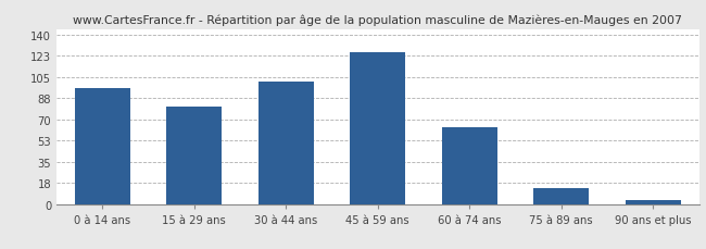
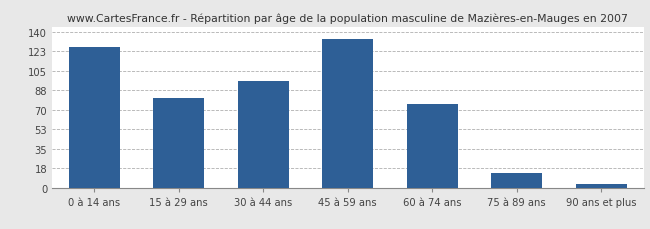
0 à 14 ans: 96 -> 127
30 à 44 ans: 101 -> 96
45 à 59 ans: 126 -> 134
60 à 74 ans: 64 -> 75
